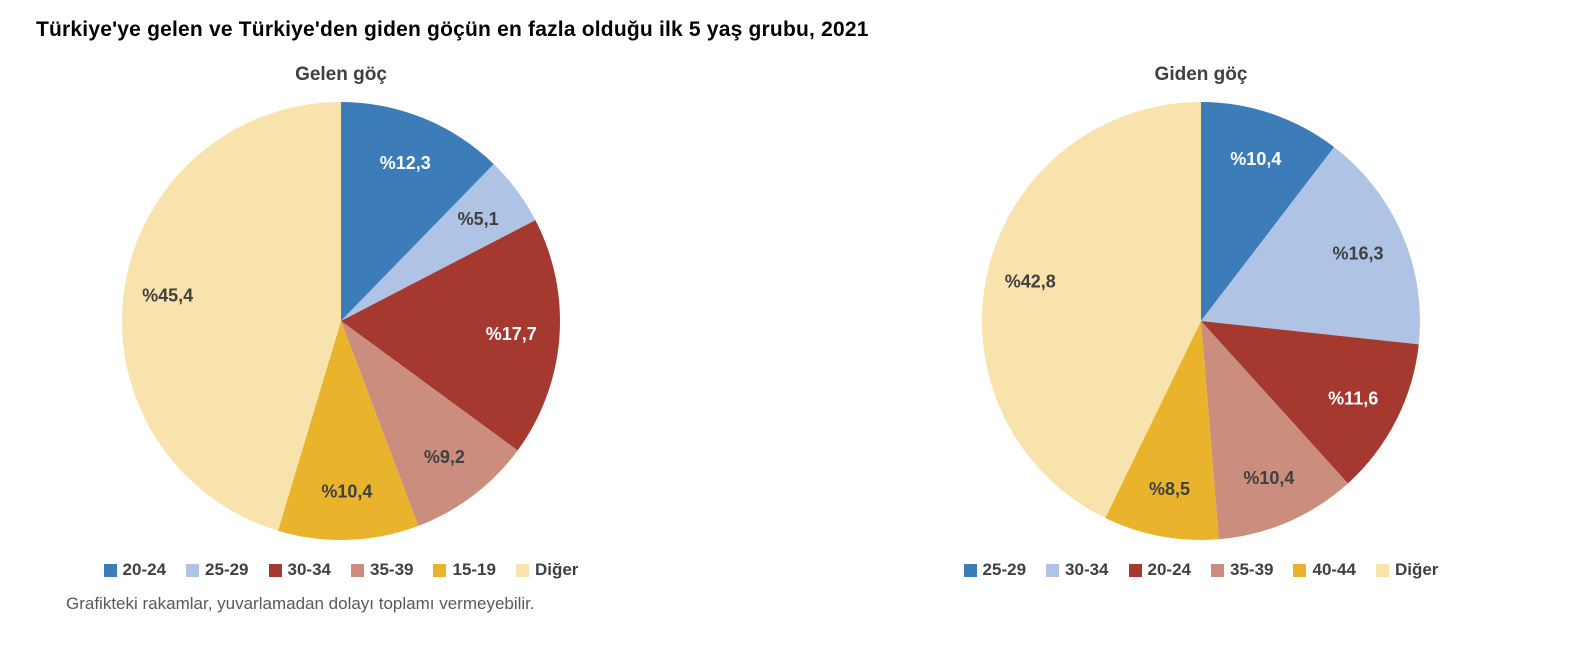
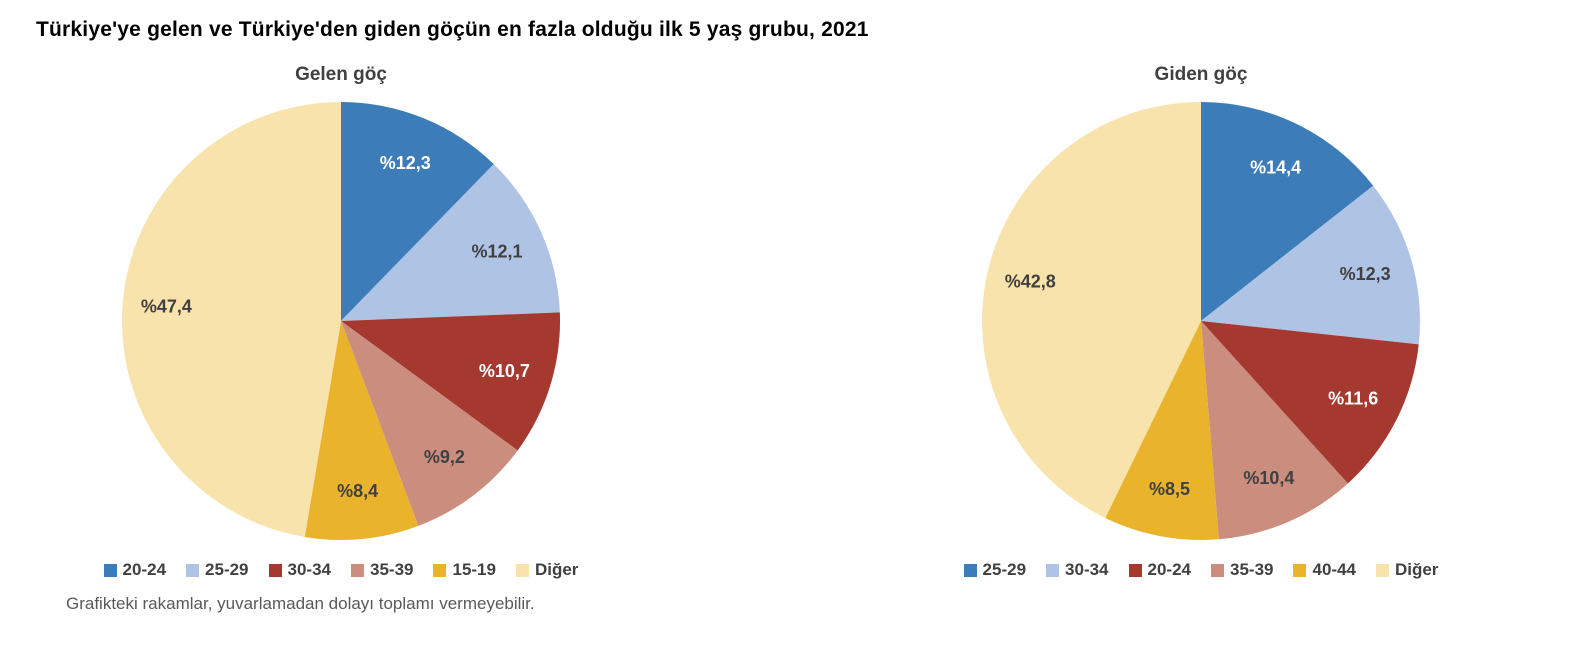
Gelen göç/25-29: 5,1 -> 12,1
Gelen göç/30-34: 17,7 -> 10,7
Gelen göç/15-19: 10,4 -> 8,4
Gelen göç/Diğer: 45,4 -> 47,4
Giden göç/25-29: 10,4 -> 14,4
Giden göç/30-34: 16,3 -> 12,3
